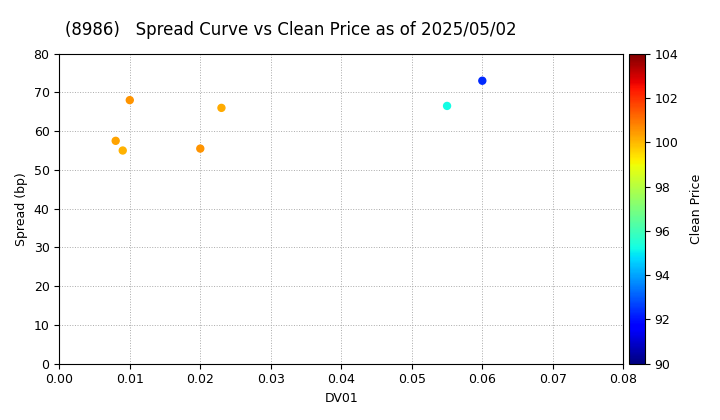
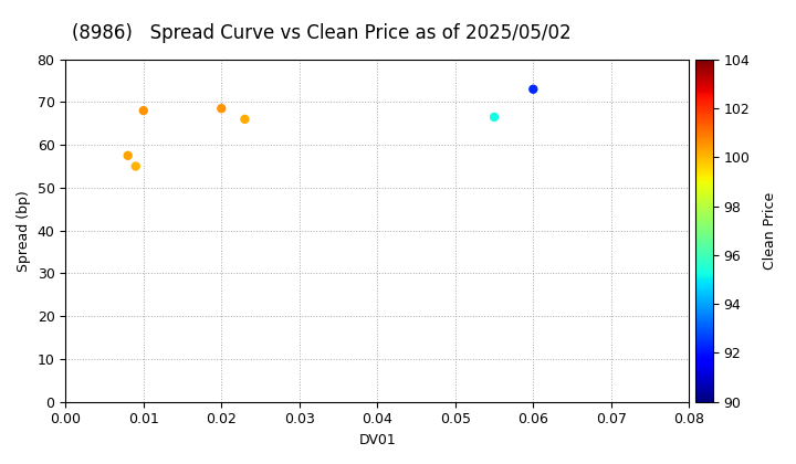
0.02: 55.5 -> 68.5
